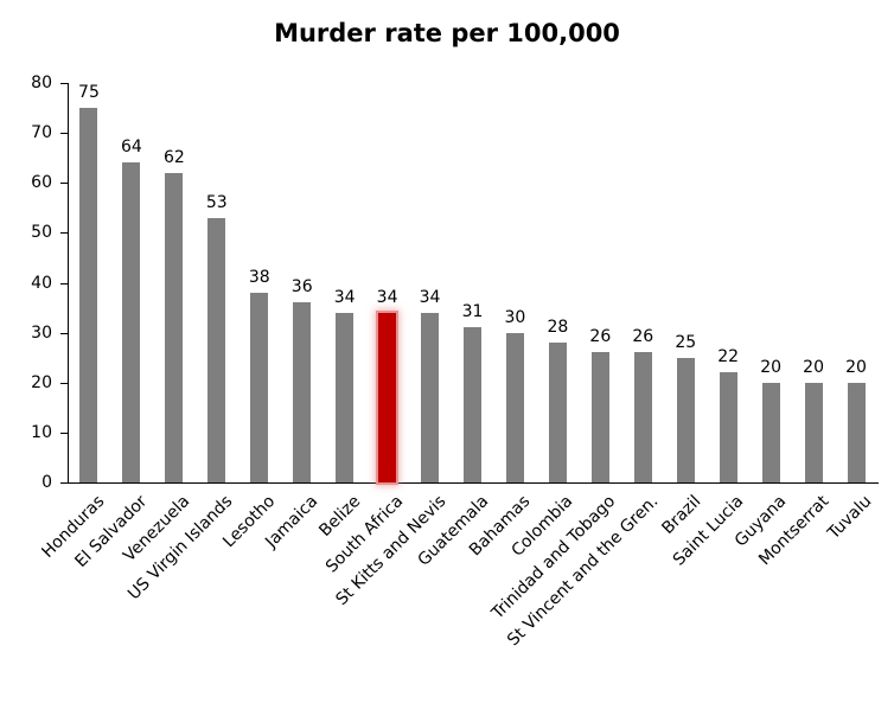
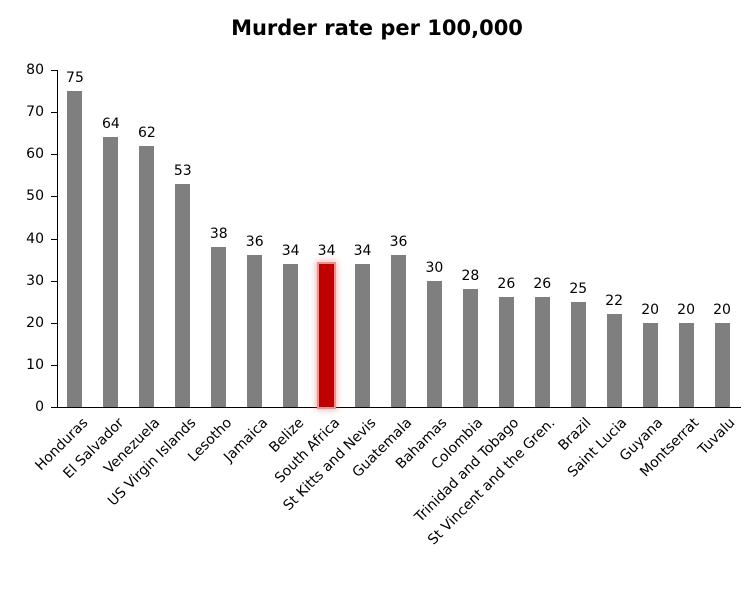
Guatemala: 31 -> 36
